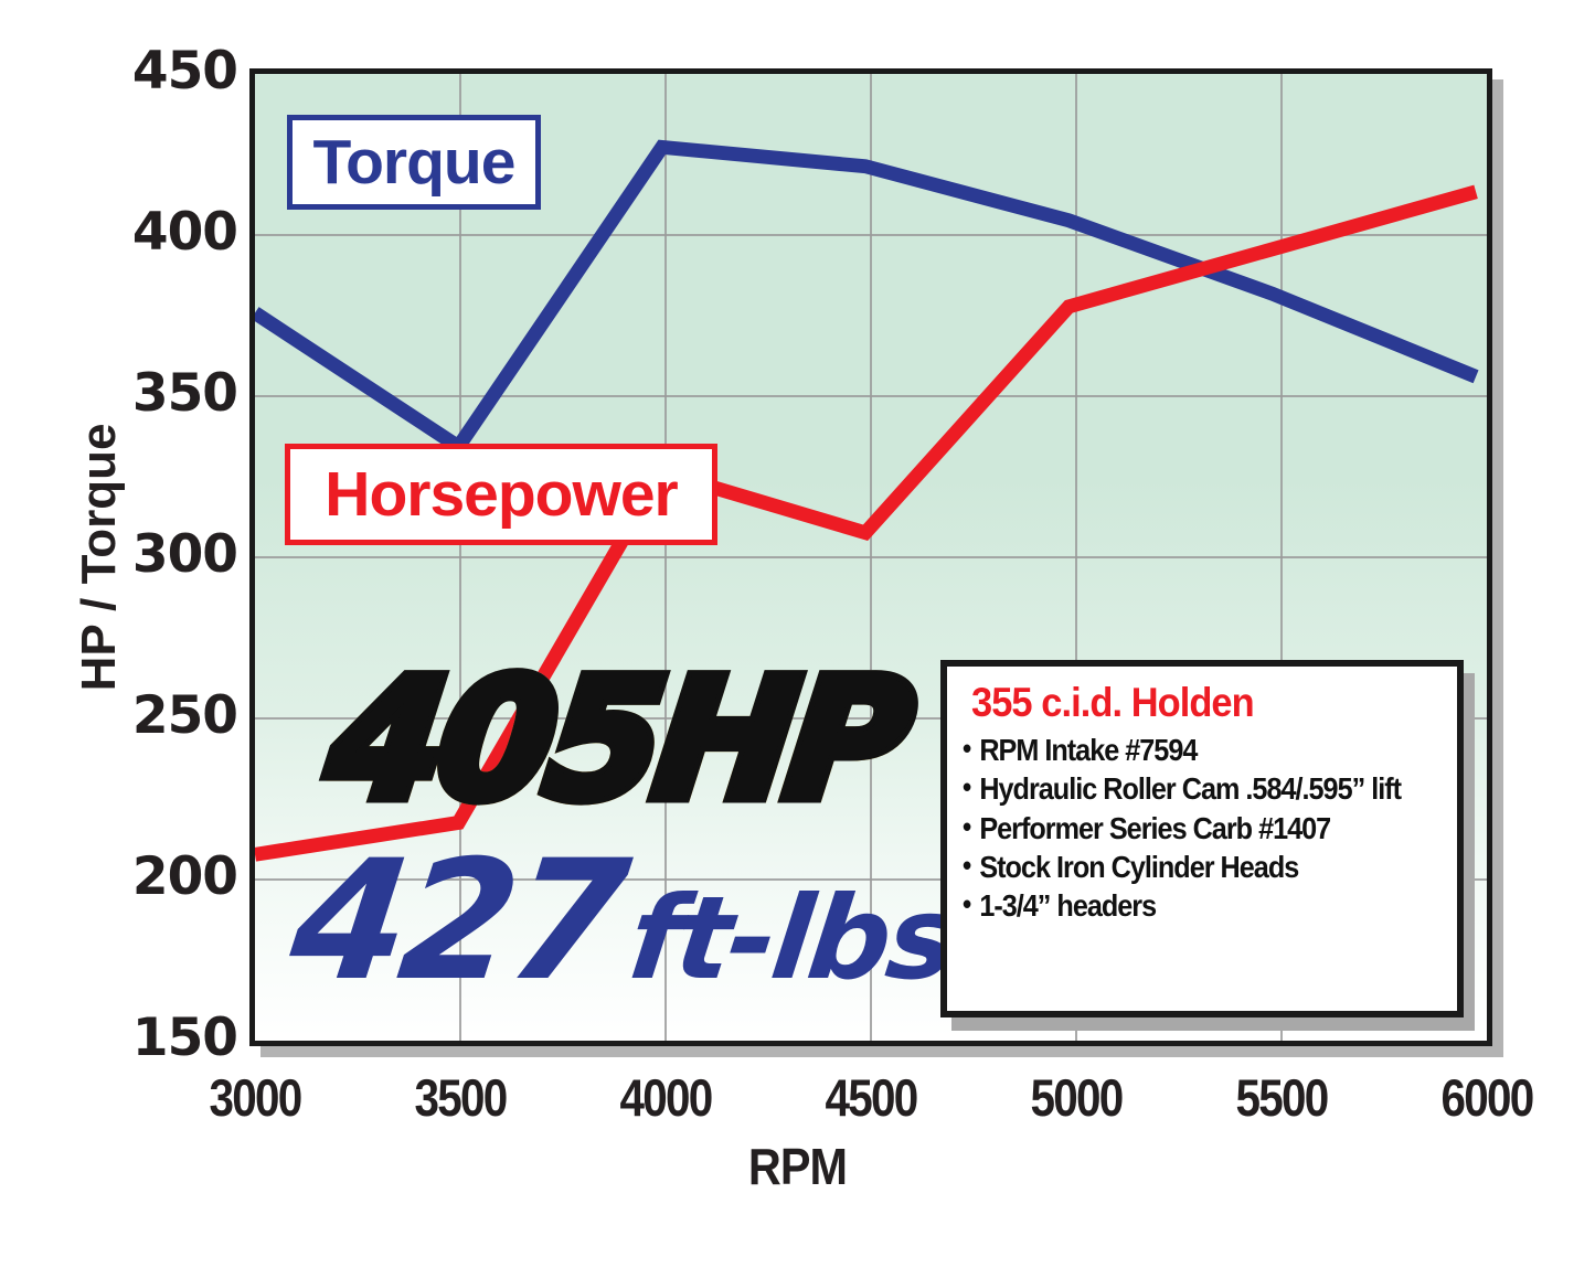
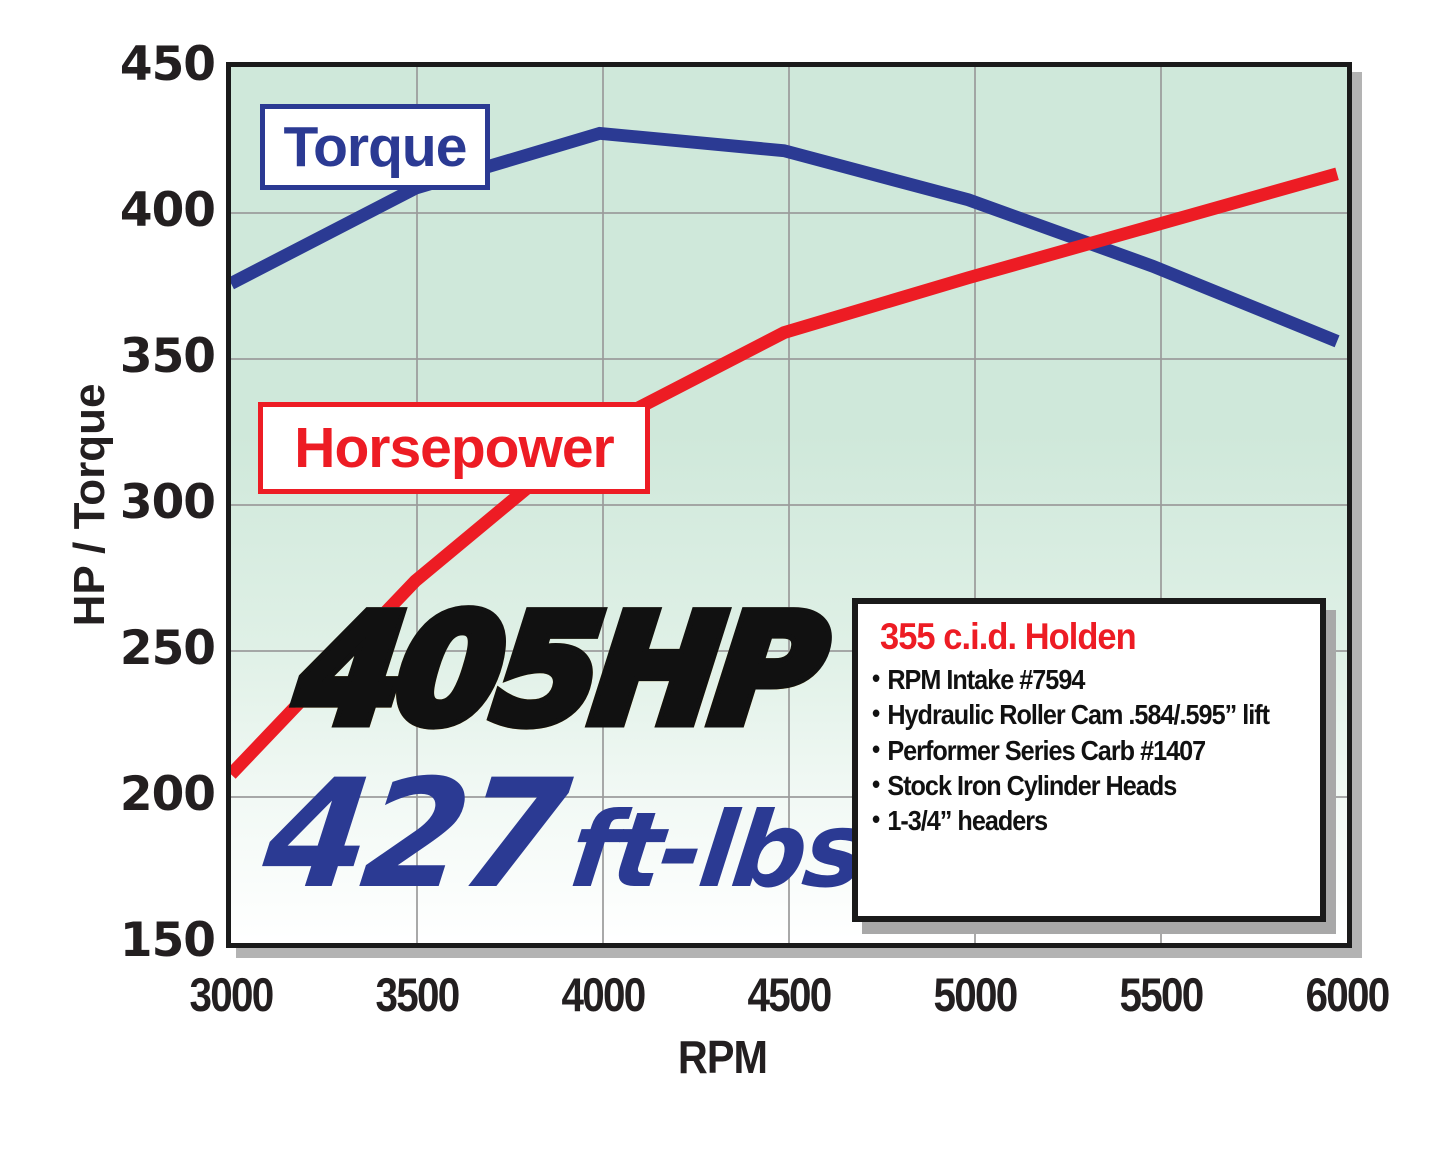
Torque/3500: 333 -> 408
Horsepower/3500: 215 -> 272
Horsepower/4500: 306 -> 358
